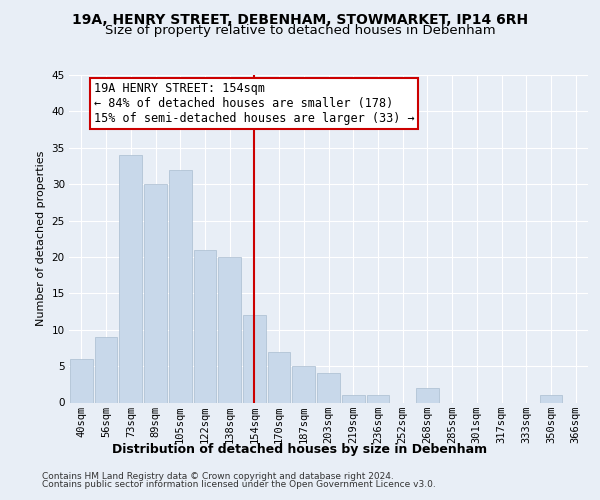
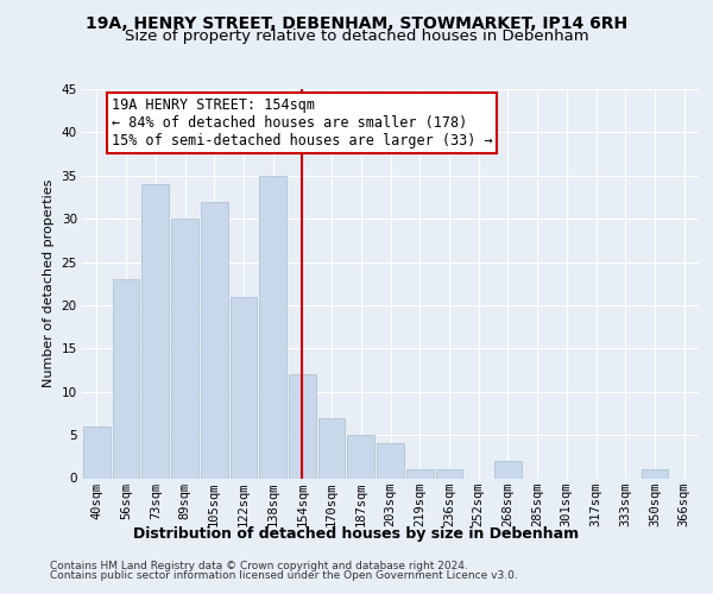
56sqm: 9 -> 23
138sqm: 20 -> 35
